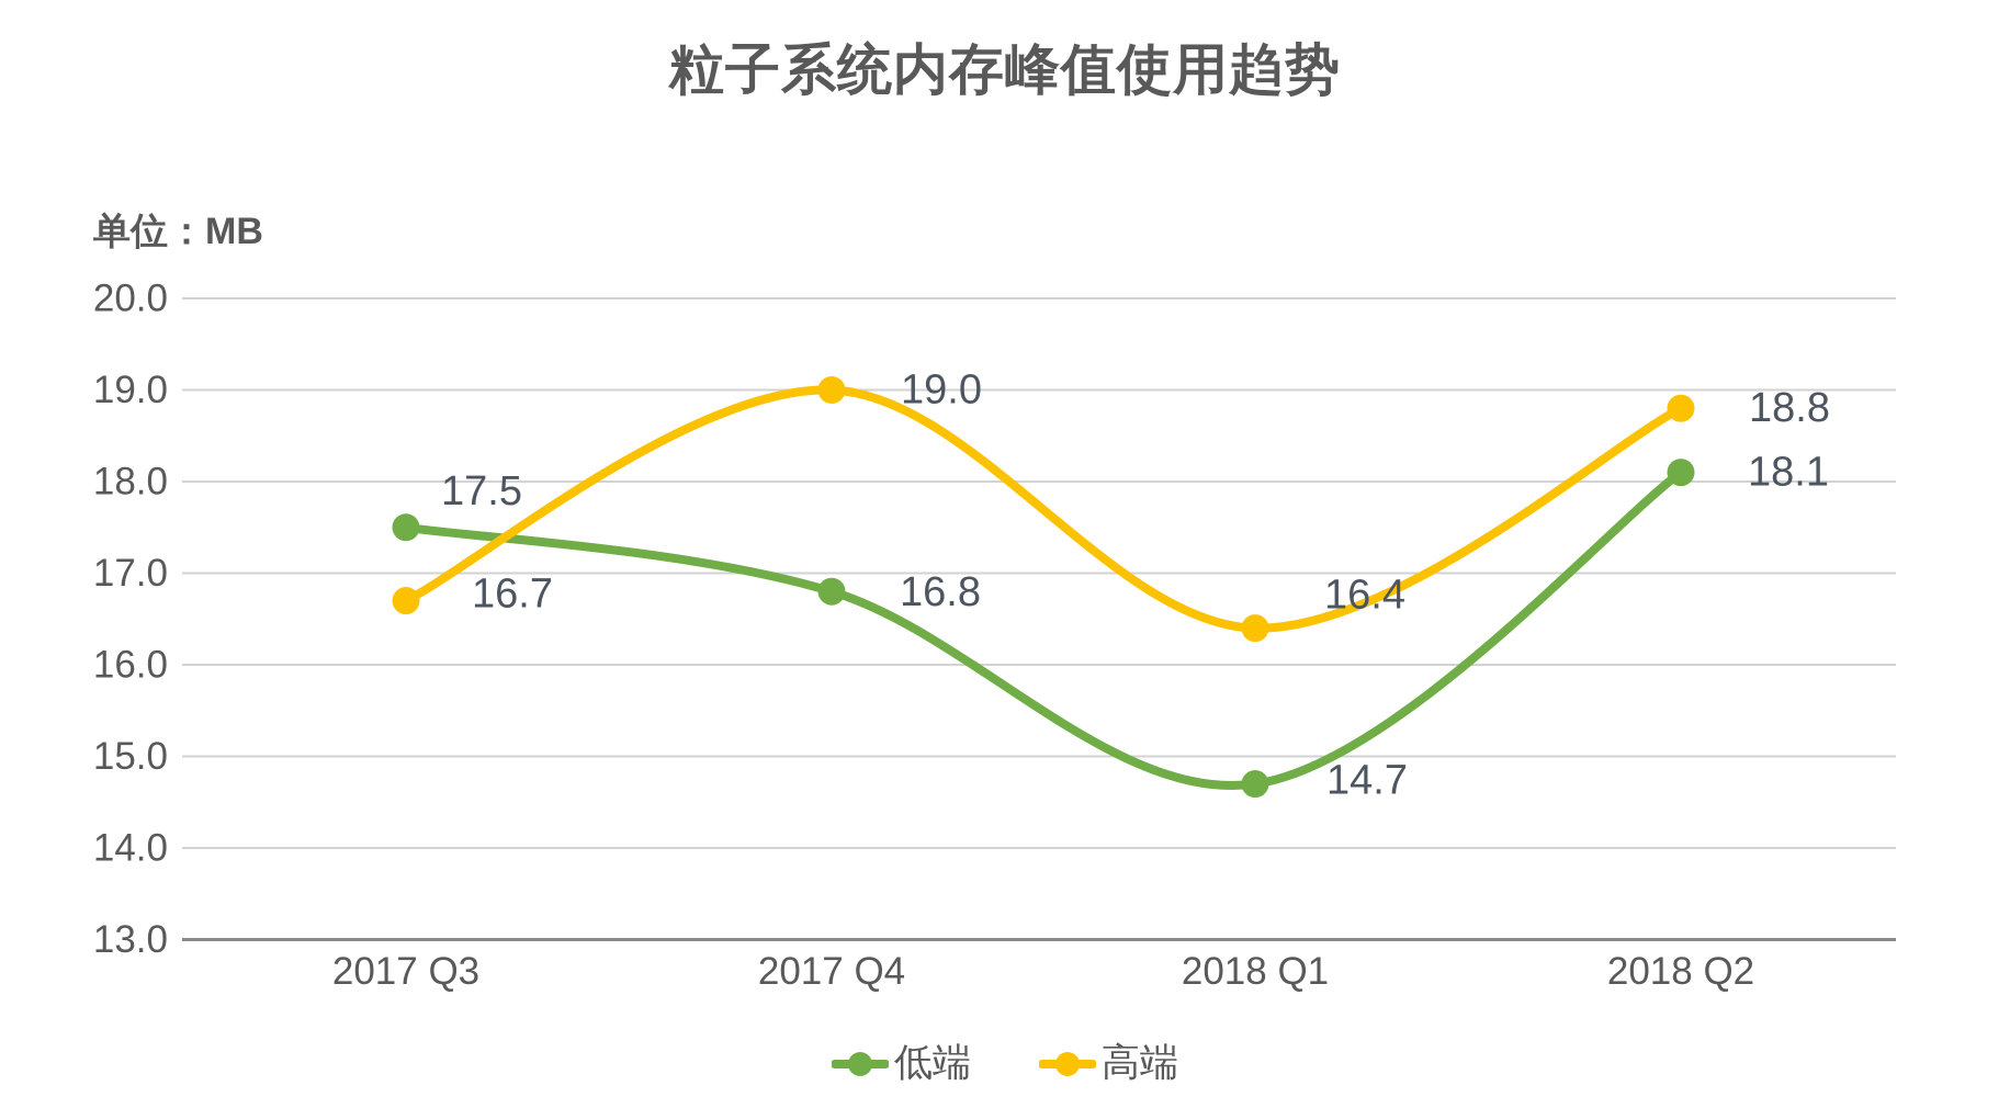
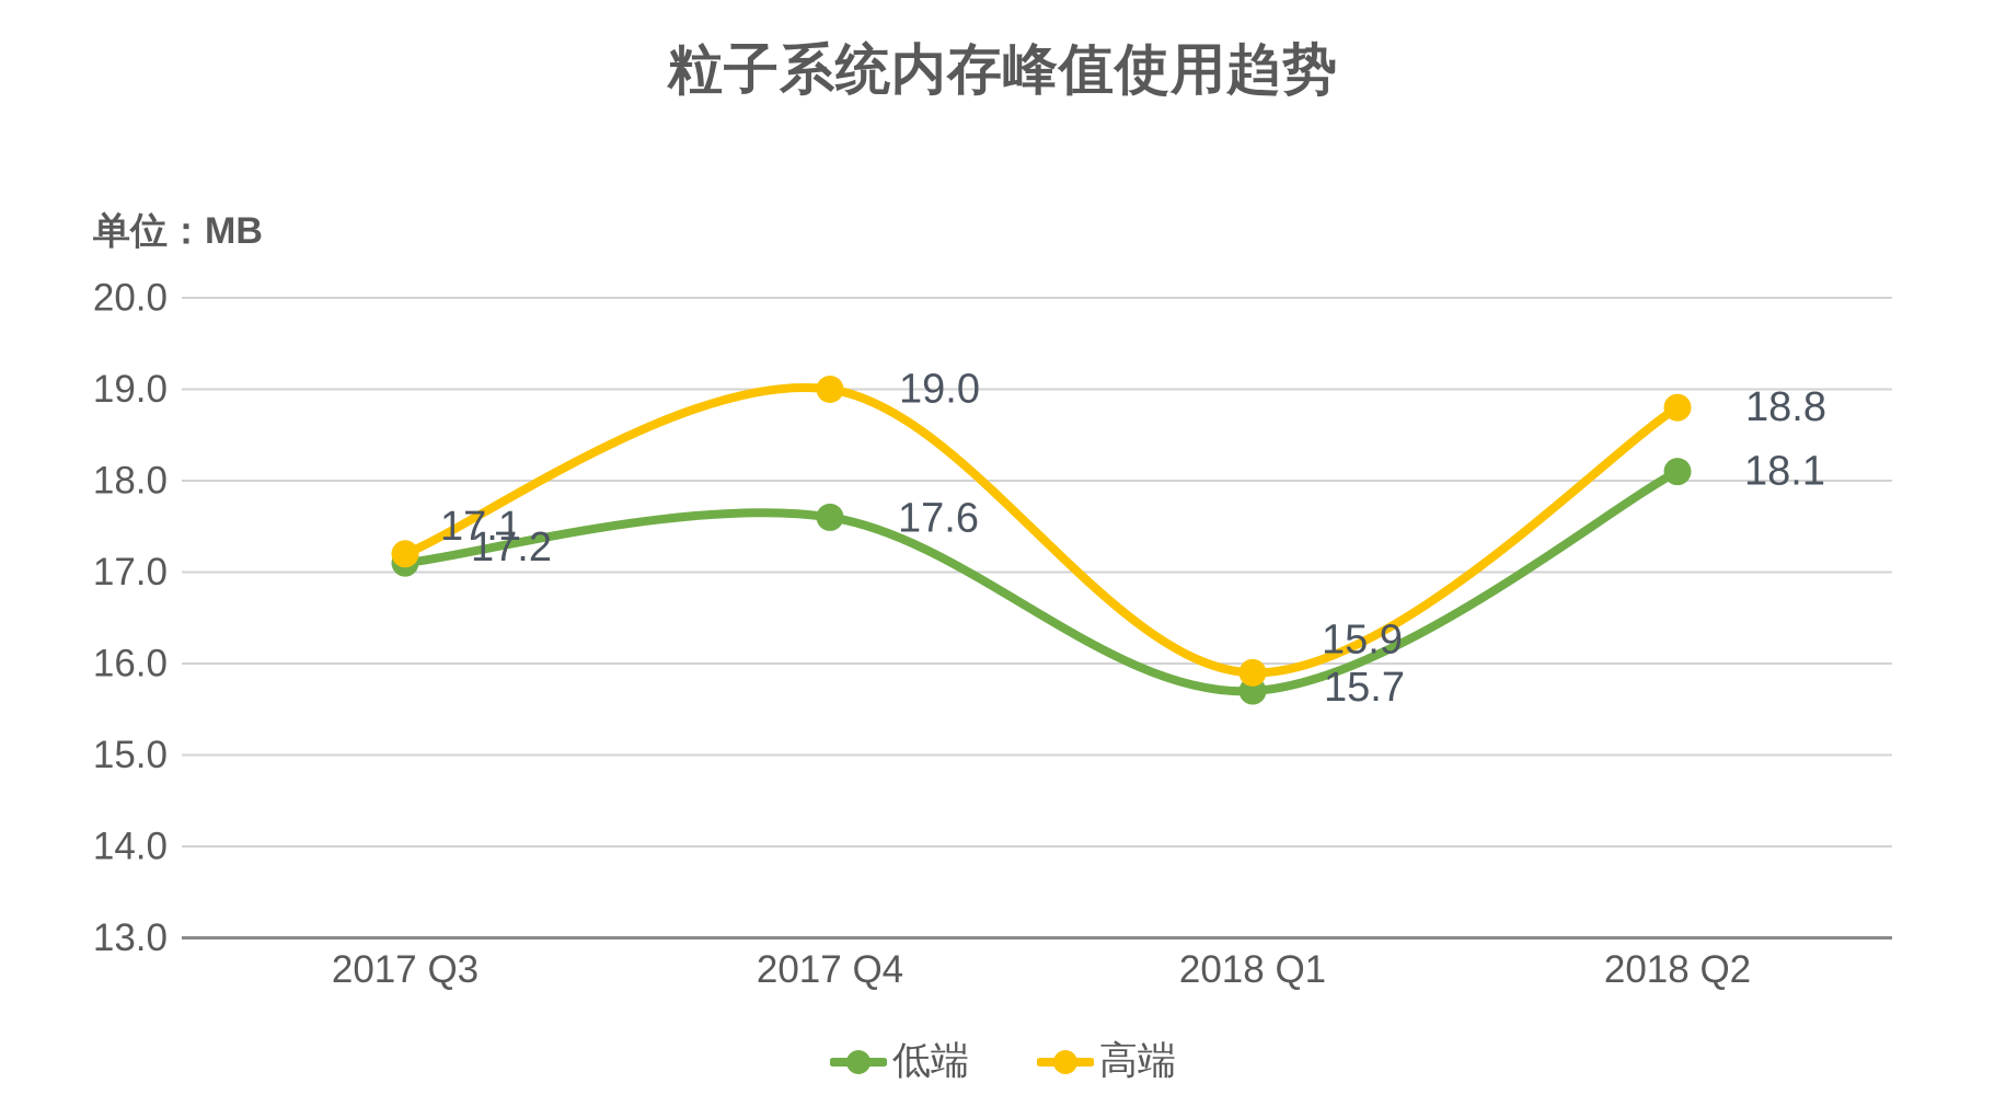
低端/2017 Q3: 17.5 -> 17.1
高端/2017 Q3: 16.7 -> 17.2
低端/2017 Q4: 16.8 -> 17.6
低端/2018 Q1: 14.7 -> 15.7
高端/2018 Q1: 16.4 -> 15.9
